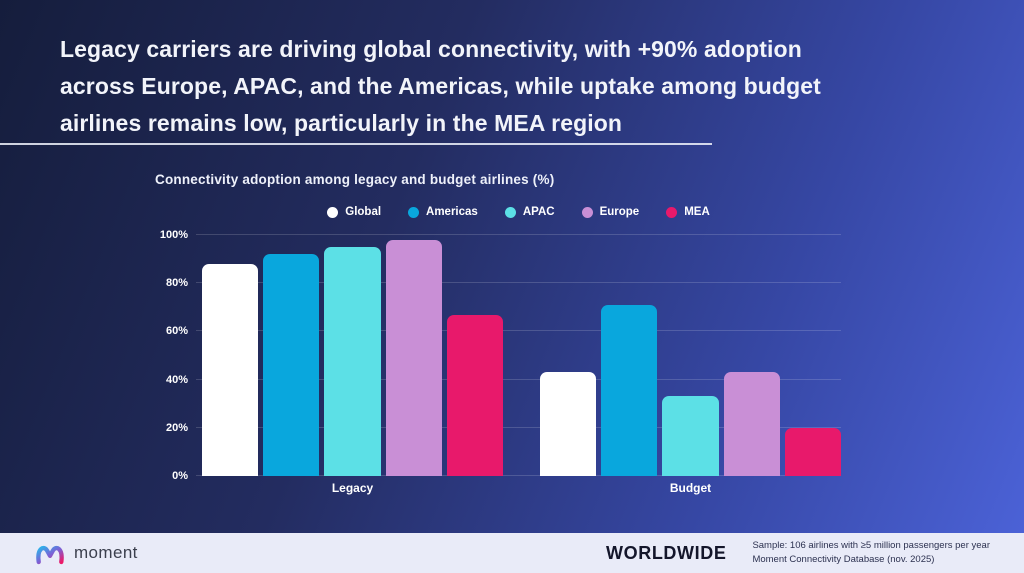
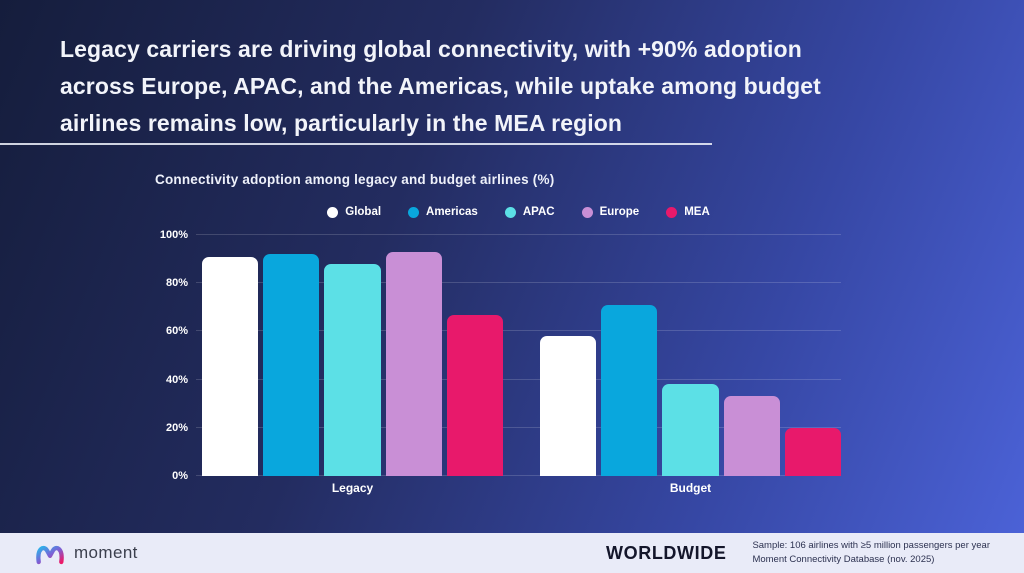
Global/Legacy: 88% -> 91%
APAC/Legacy: 95% -> 88%
Europe/Legacy: 98% -> 93%
Global/Budget: 43% -> 58%
APAC/Budget: 33% -> 38%
Europe/Budget: 43% -> 33%
